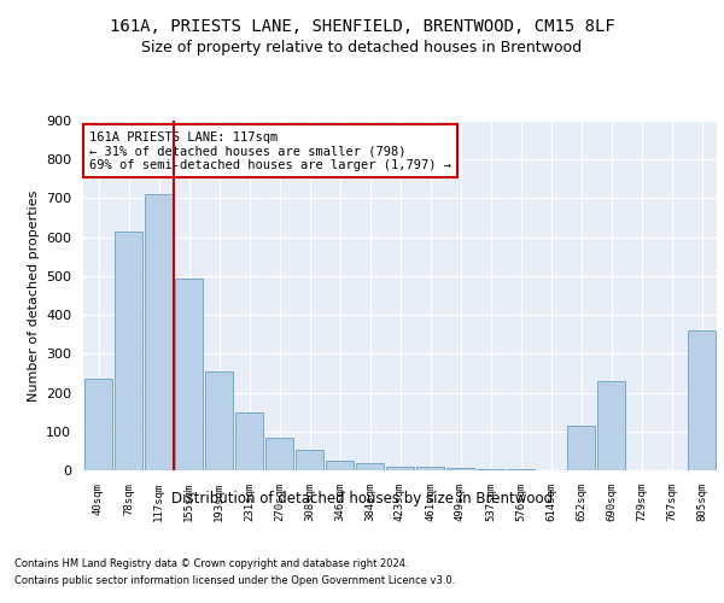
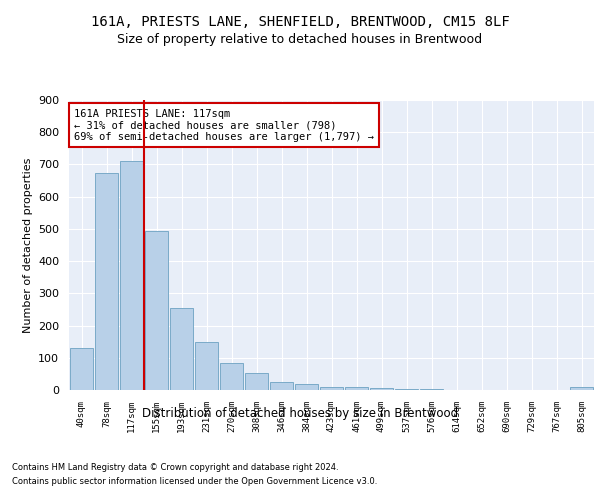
40sqm: 235 -> 130
78sqm: 615 -> 675
652sqm: 115 -> 1
690sqm: 230 -> 1
805sqm: 360 -> 8
